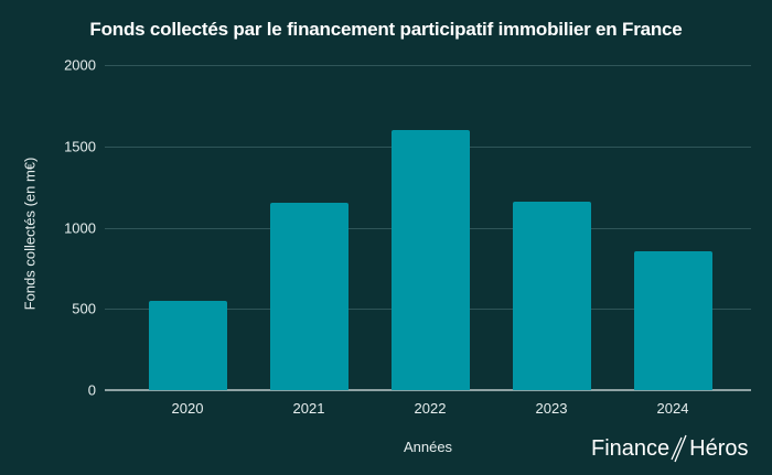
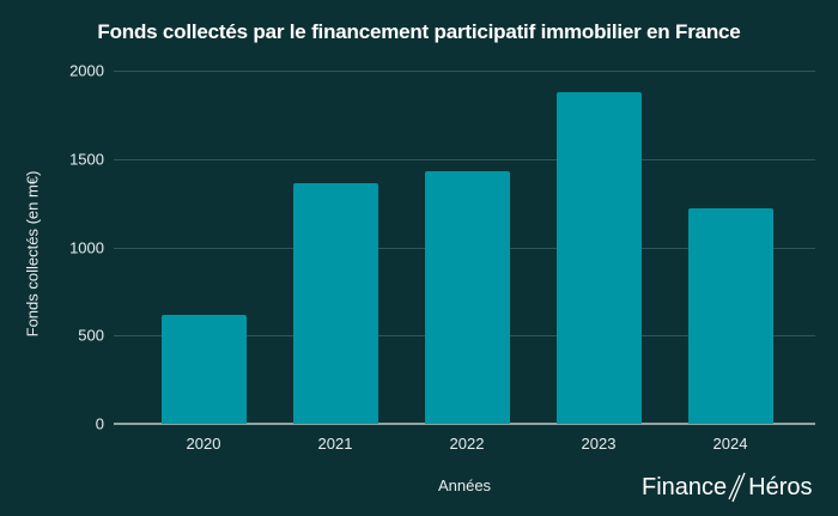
2020: 550 -> 620
2021: 1150 -> 1360
2022: 1600 -> 1430
2023: 1160 -> 1880
2024: 860 -> 1220
